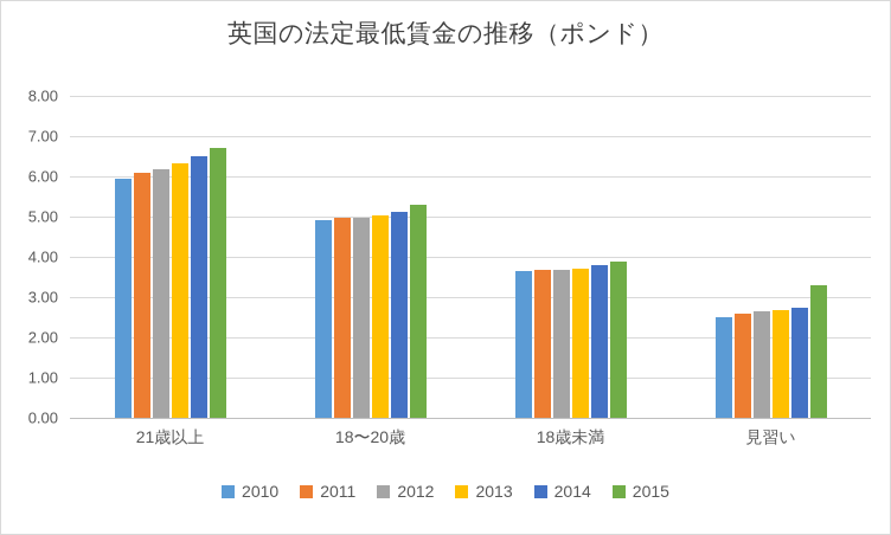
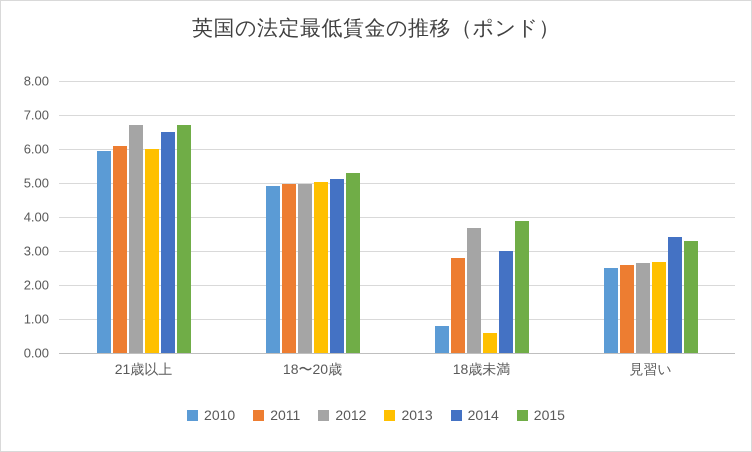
2012/21歳以上: 6.2 -> 6.7
2013/21歳以上: 6.3 -> 6.0
2010/18歳未満: 3.6 -> 0.8
2011/18歳未満: 3.7 -> 2.8
2013/18歳未満: 3.7 -> 0.6
2014/18歳未満: 3.8 -> 3.0
2014/見習い: 2.7 -> 3.4
